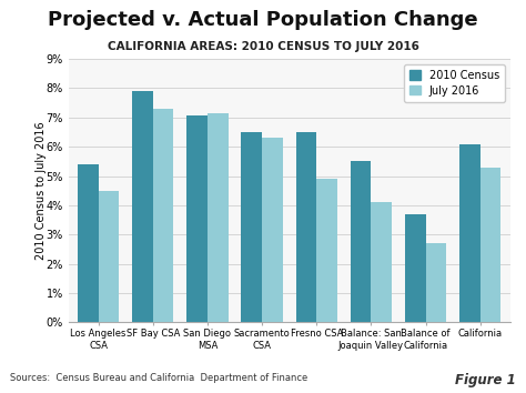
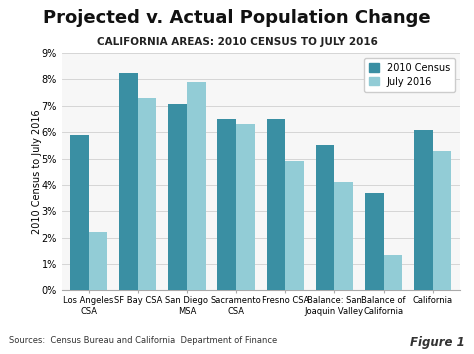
2010 Census/Los Angeles CSA: 5.40% -> 5.90%
July 2016/Los Angeles CSA: 4.50% -> 2.20%
2010 Census/SF Bay CSA: 7.90% -> 8.25%
July 2016/San Diego MSA: 7.15% -> 7.90%
July 2016/Balance of California: 2.70% -> 1.35%
